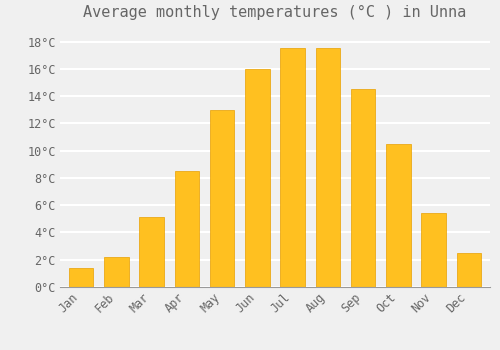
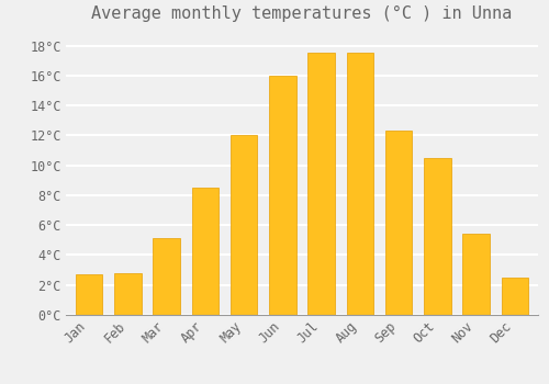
Jan: 1.4°C -> 2.7°C
Feb: 2.2°C -> 2.8°C
May: 13.0°C -> 12.0°C
Sep: 14.5°C -> 12.3°C
